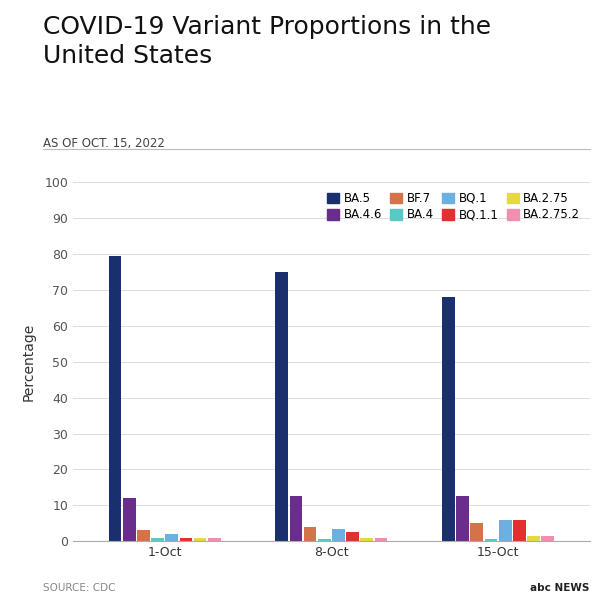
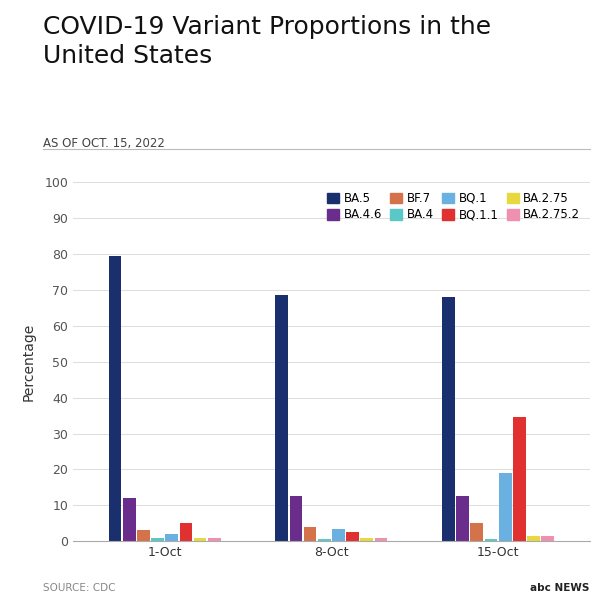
BQ.1.1/1-Oct: 1.0 -> 5.0
BA.5/8-Oct: 75.0 -> 68.5
BQ.1/15-Oct: 6.0 -> 19.0
BQ.1.1/15-Oct: 6.0 -> 34.5
